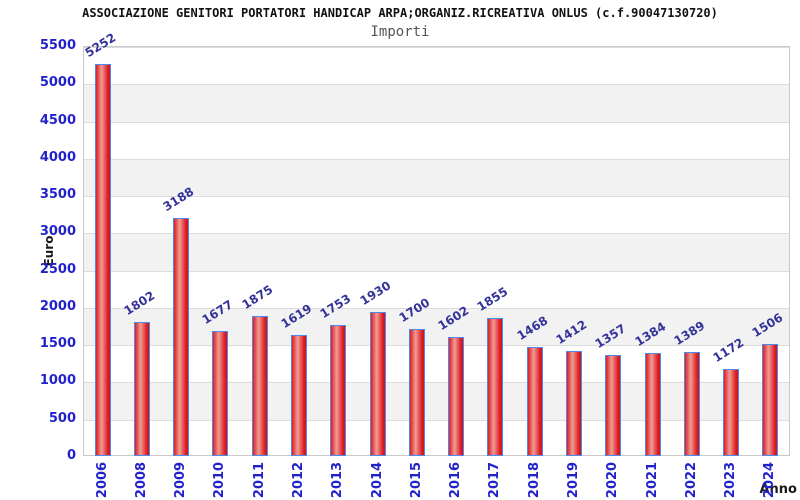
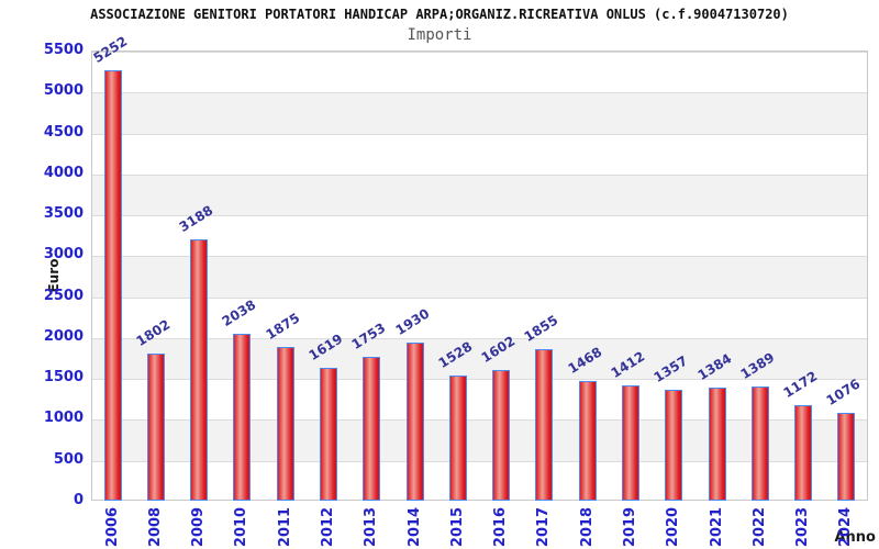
2010: 1677 -> 2038
2015: 1700 -> 1528
2024: 1506 -> 1076
